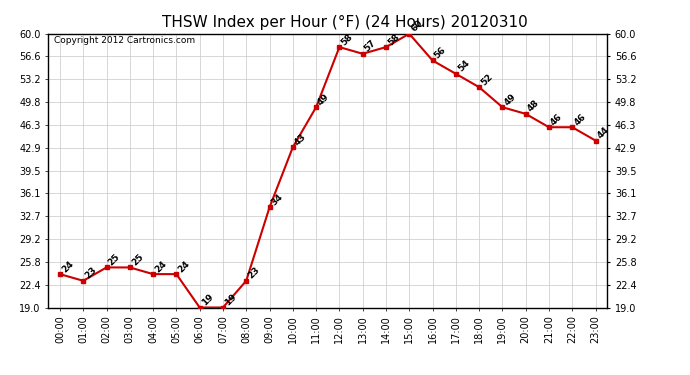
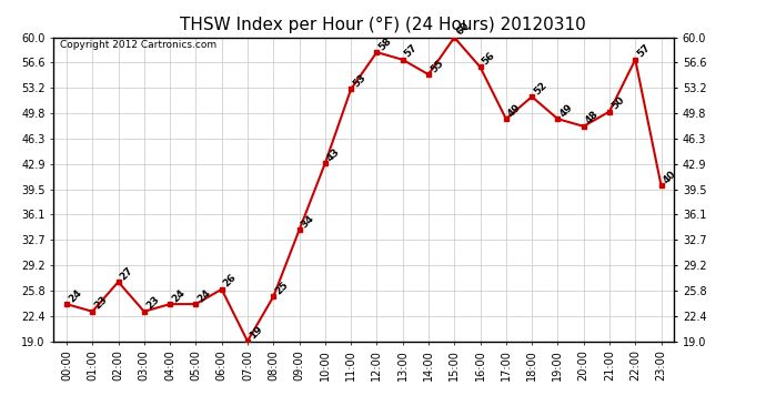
02:00: 25 -> 27
03:00: 25 -> 23
06:00: 19 -> 26
08:00: 23 -> 25
11:00: 49 -> 53
14:00: 58 -> 55
17:00: 54 -> 49
21:00: 46 -> 50
22:00: 46 -> 57
23:00: 44 -> 40
